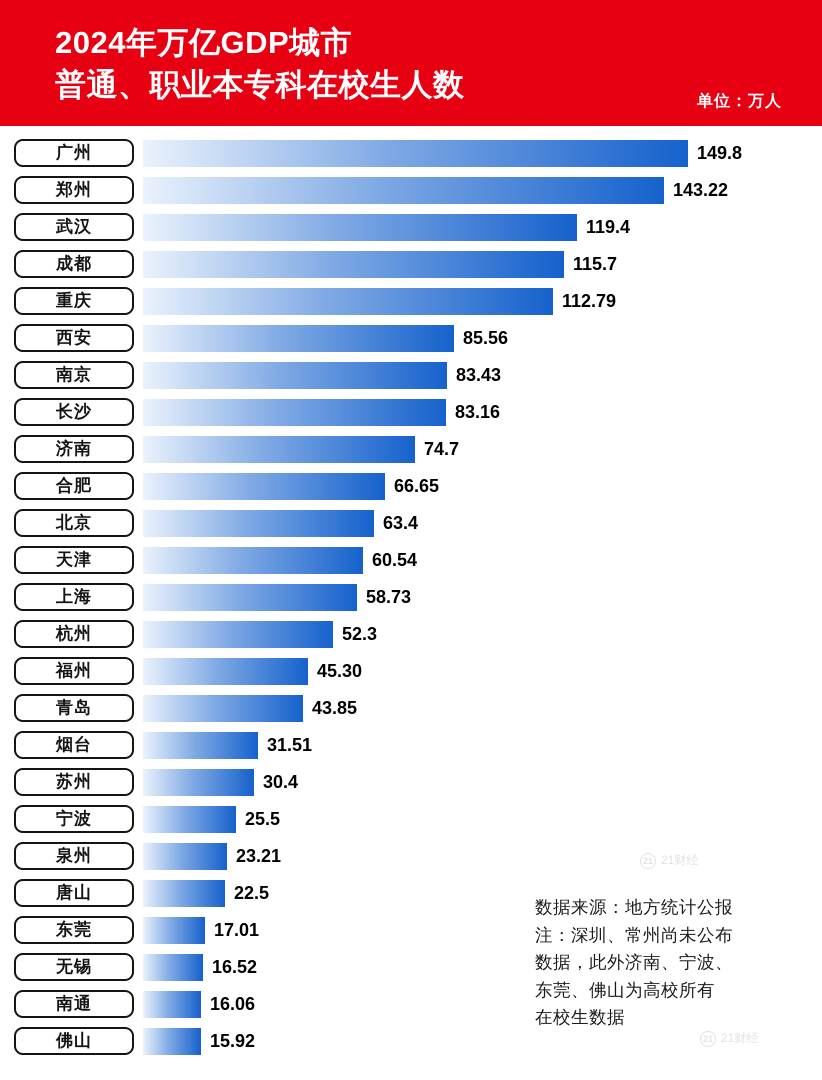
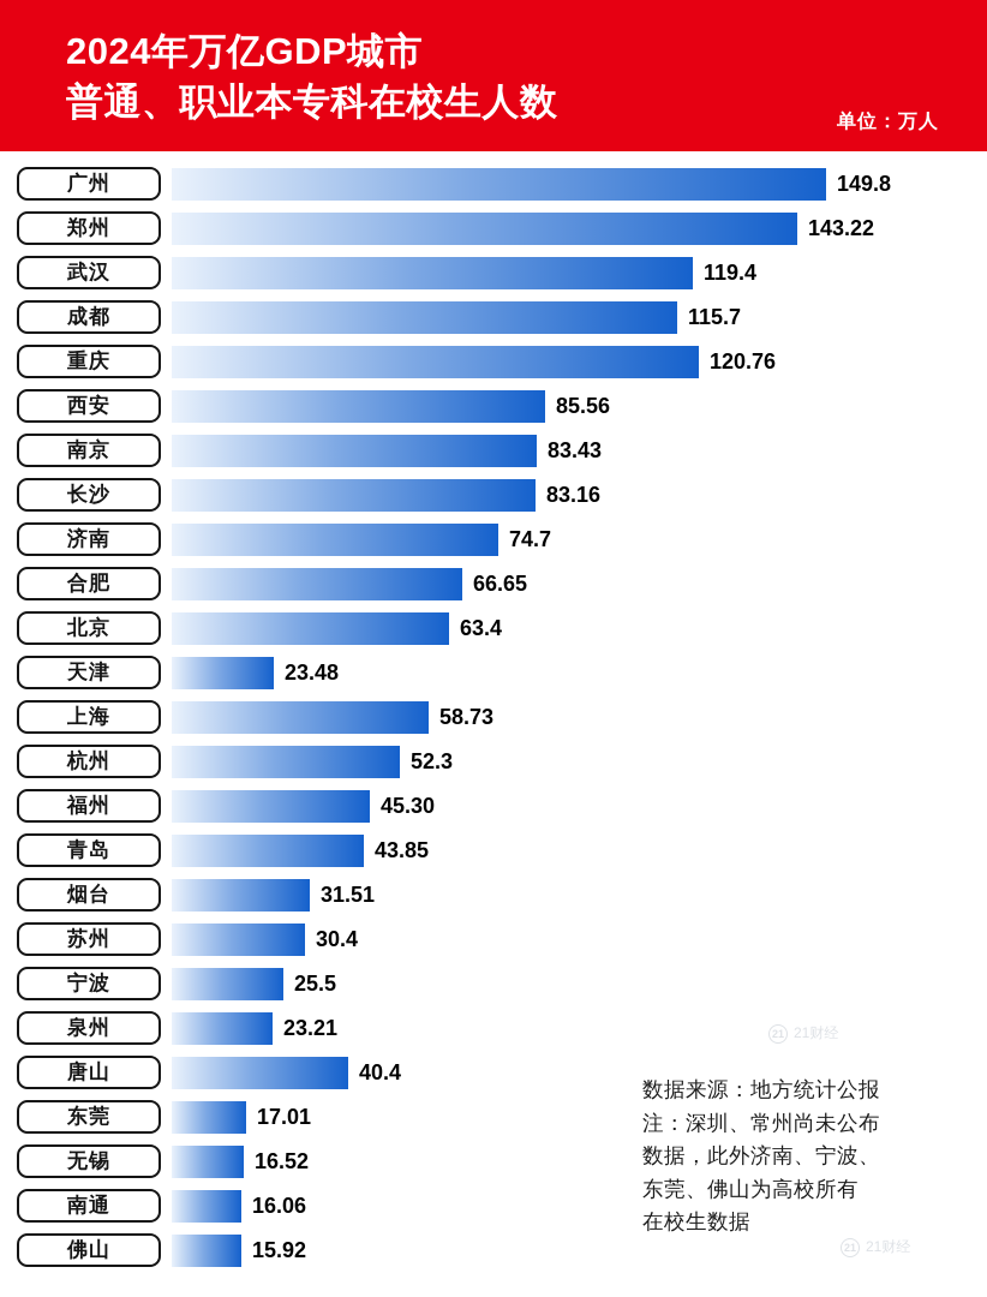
重庆: 112.79 -> 120.76
天津: 60.54 -> 23.48
唐山: 22.5 -> 40.4
